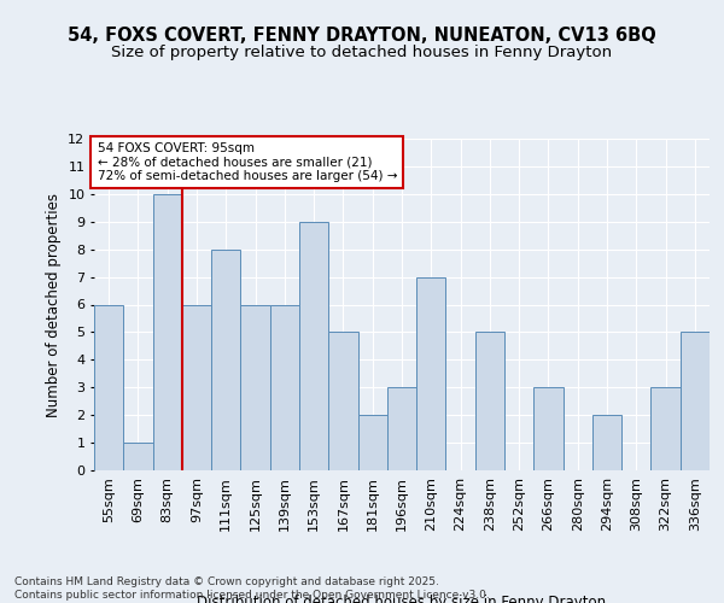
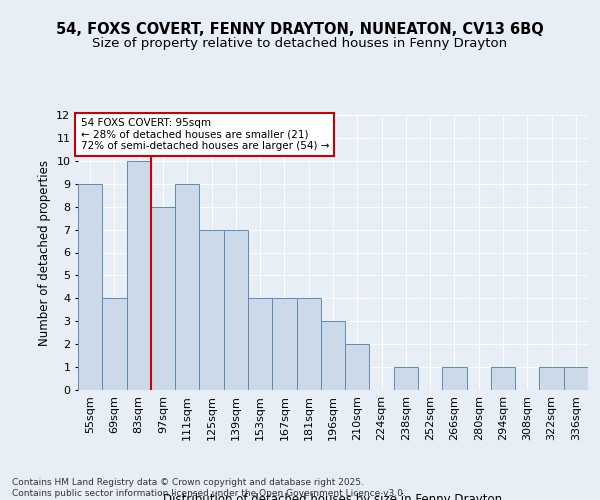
55sqm: 6 -> 9
69sqm: 1 -> 4
97sqm: 6 -> 8
111sqm: 8 -> 9
125sqm: 6 -> 7
139sqm: 6 -> 7
153sqm: 9 -> 4
167sqm: 5 -> 4
181sqm: 2 -> 4
210sqm: 7 -> 2
238sqm: 5 -> 1
266sqm: 3 -> 1
294sqm: 2 -> 1
322sqm: 3 -> 1
336sqm: 5 -> 1
